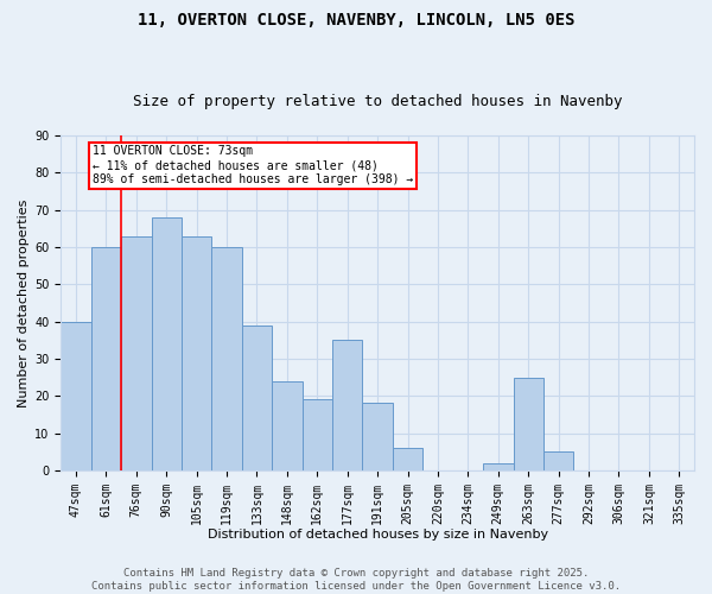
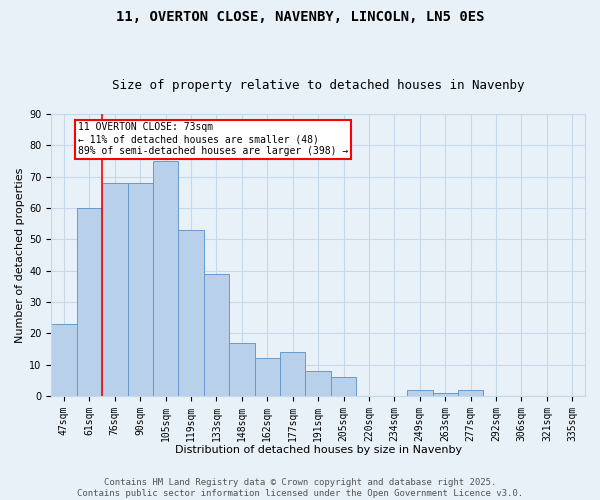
47sqm: 40 -> 23
76sqm: 63 -> 68
105sqm: 63 -> 75
119sqm: 60 -> 53
148sqm: 24 -> 17
162sqm: 19 -> 12
177sqm: 35 -> 14
191sqm: 18 -> 8
263sqm: 25 -> 1
277sqm: 5 -> 2
